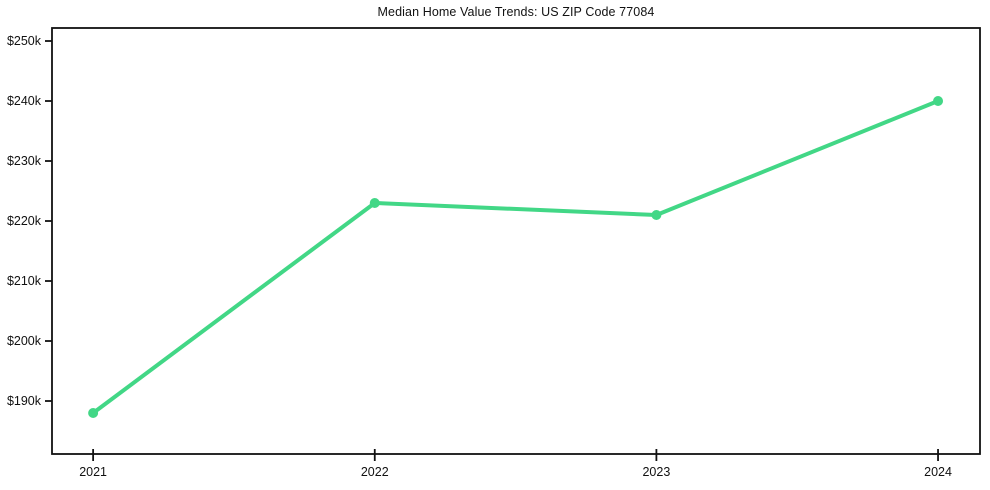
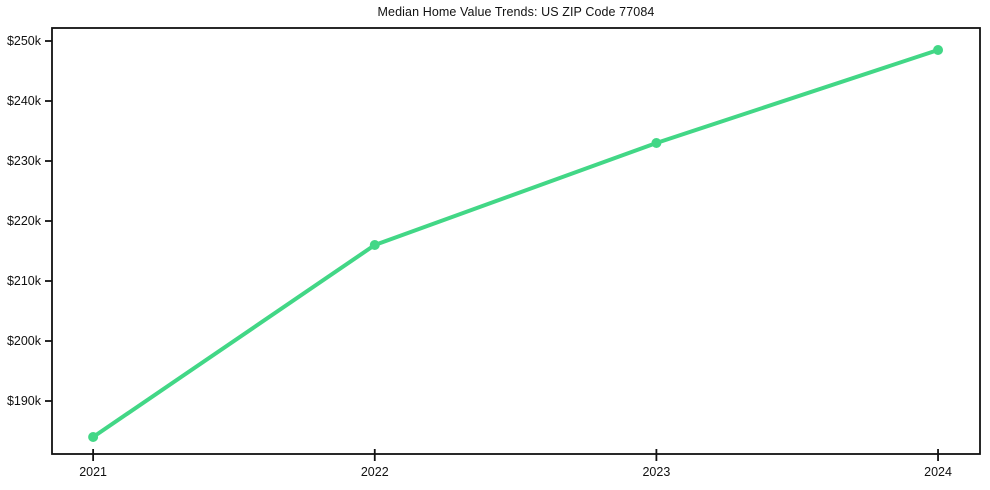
2021: $188k -> $184k
2022: $223k -> $216k
2023: $221k -> $233k
2024: $240k -> $248k
